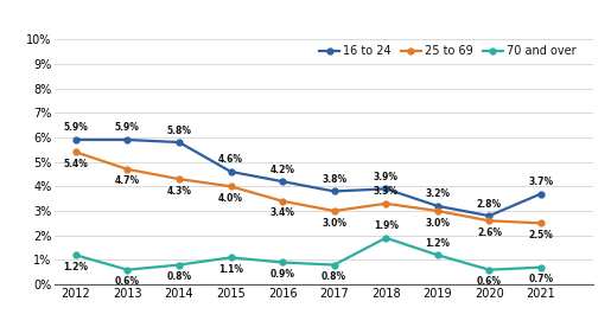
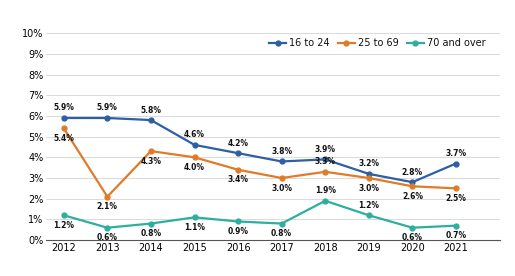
25 to 69/2013: 4.7% -> 2.1%
